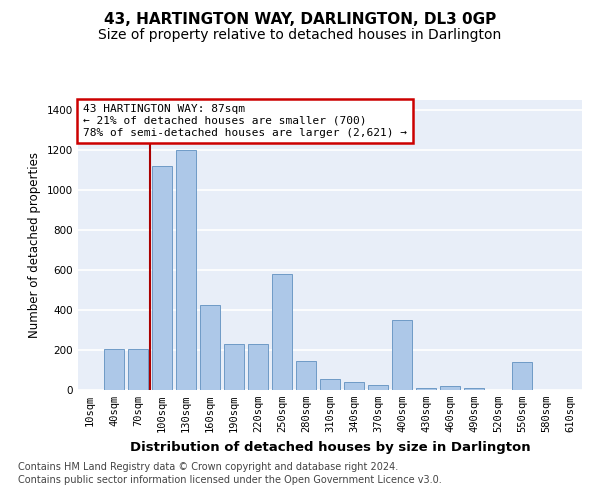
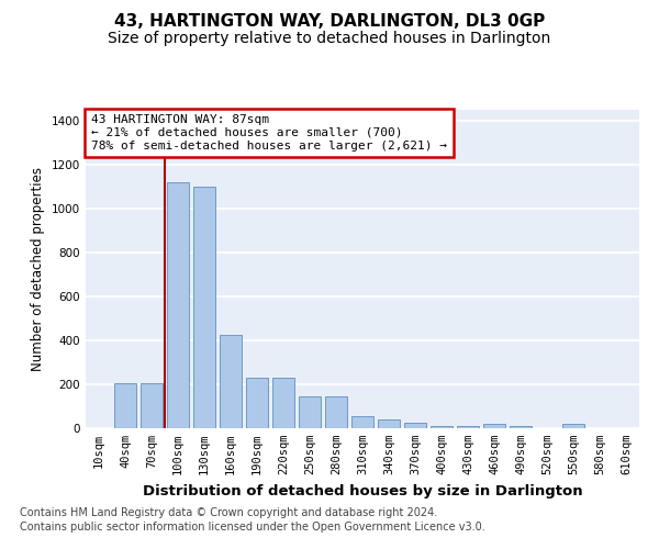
130sqm: 1200 -> 1100
250sqm: 580 -> 140
400sqm: 350 -> 10
550sqm: 140 -> 20
